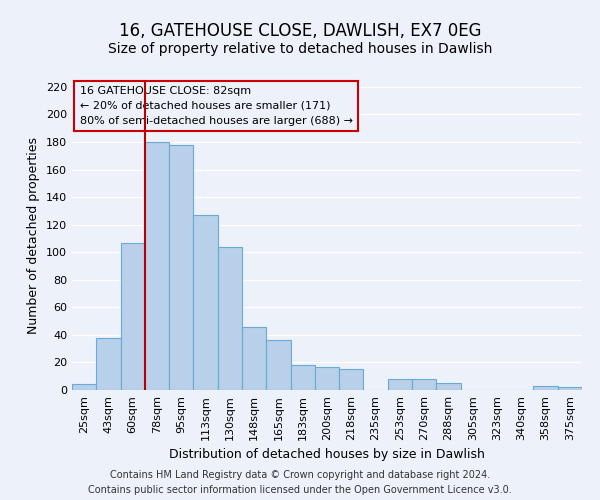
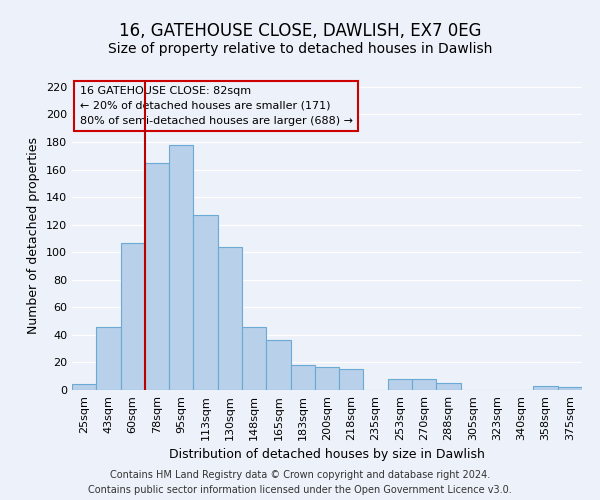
43sqm: 38 -> 46
78sqm: 180 -> 165
